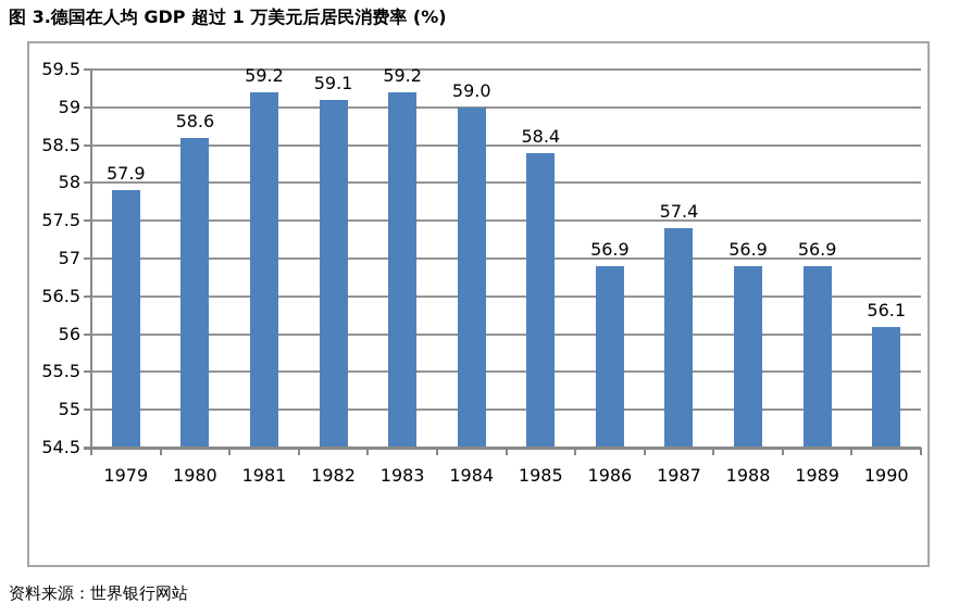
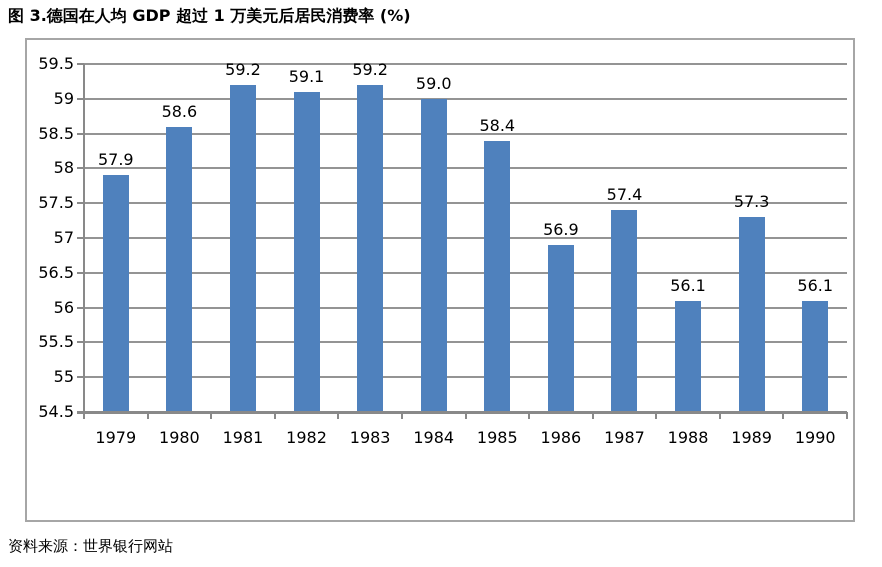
1988: 56.9 -> 56.1
1989: 56.9 -> 57.3
